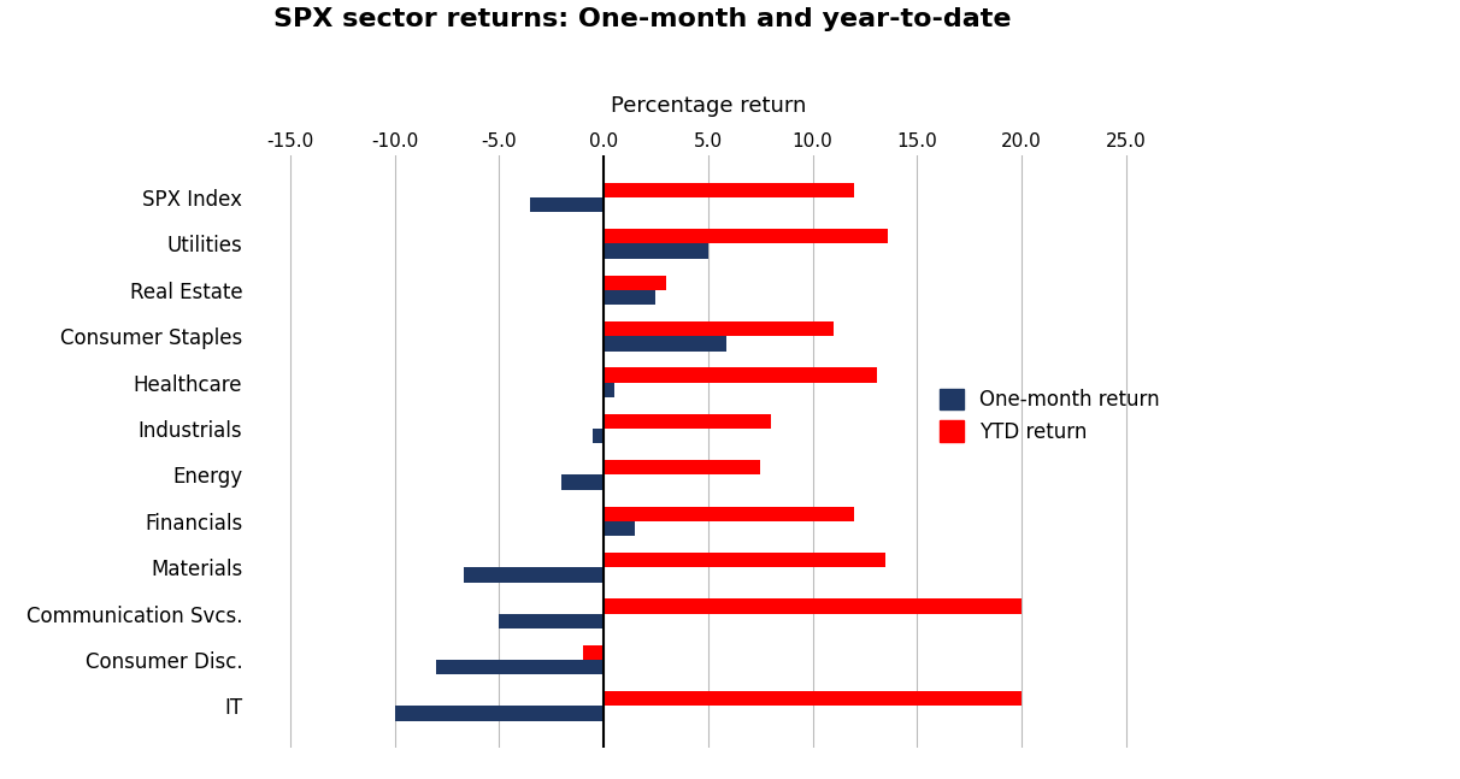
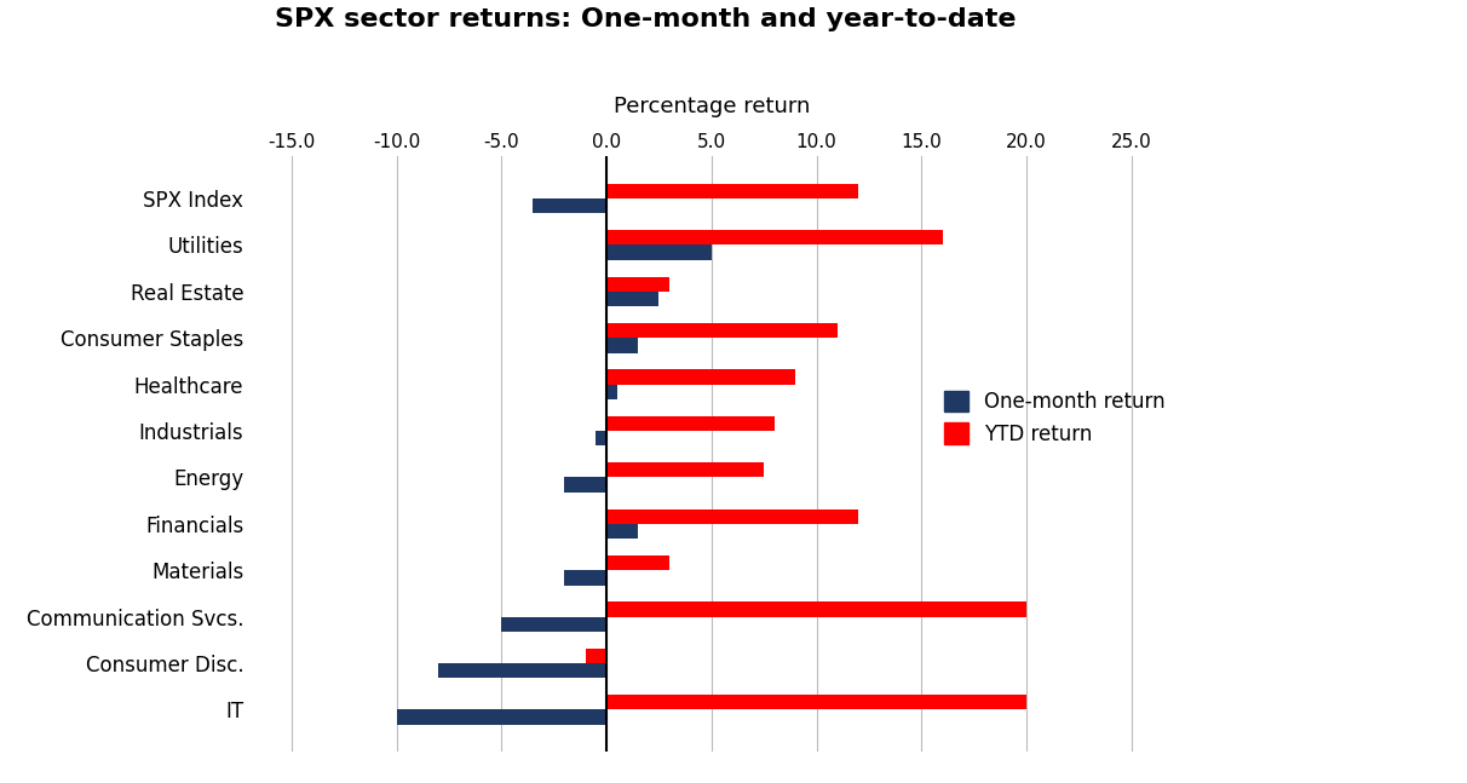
YTD return/Utilities: 13.6 -> 16.0
One-month return/Consumer Staples: 5.9 -> 1.5
YTD return/Healthcare: 13.1 -> 9.0
YTD return/Materials: 13.5 -> 3.0
One-month return/Materials: -6.7 -> -2.0
